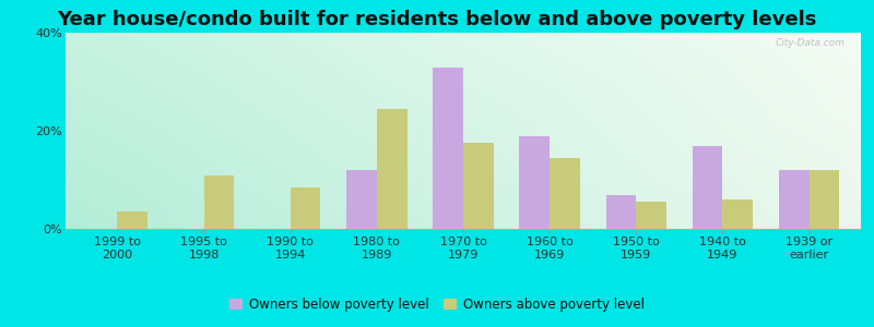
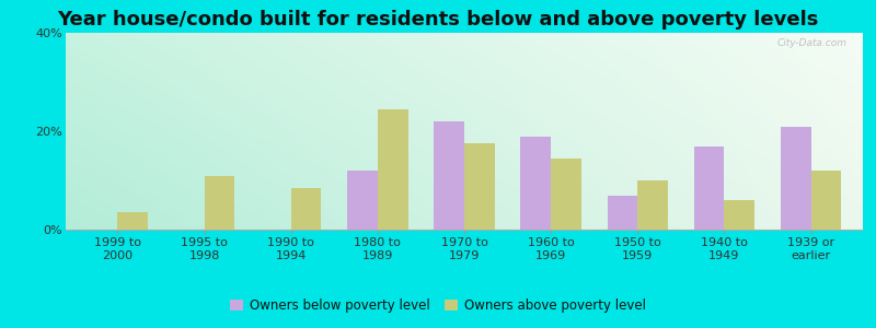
Owners below poverty level/1970 to 1979: 33% -> 22%
Owners above poverty level/1950 to 1959: 5.5% -> 10.0%
Owners below poverty level/1939 or earlier: 12% -> 21%
